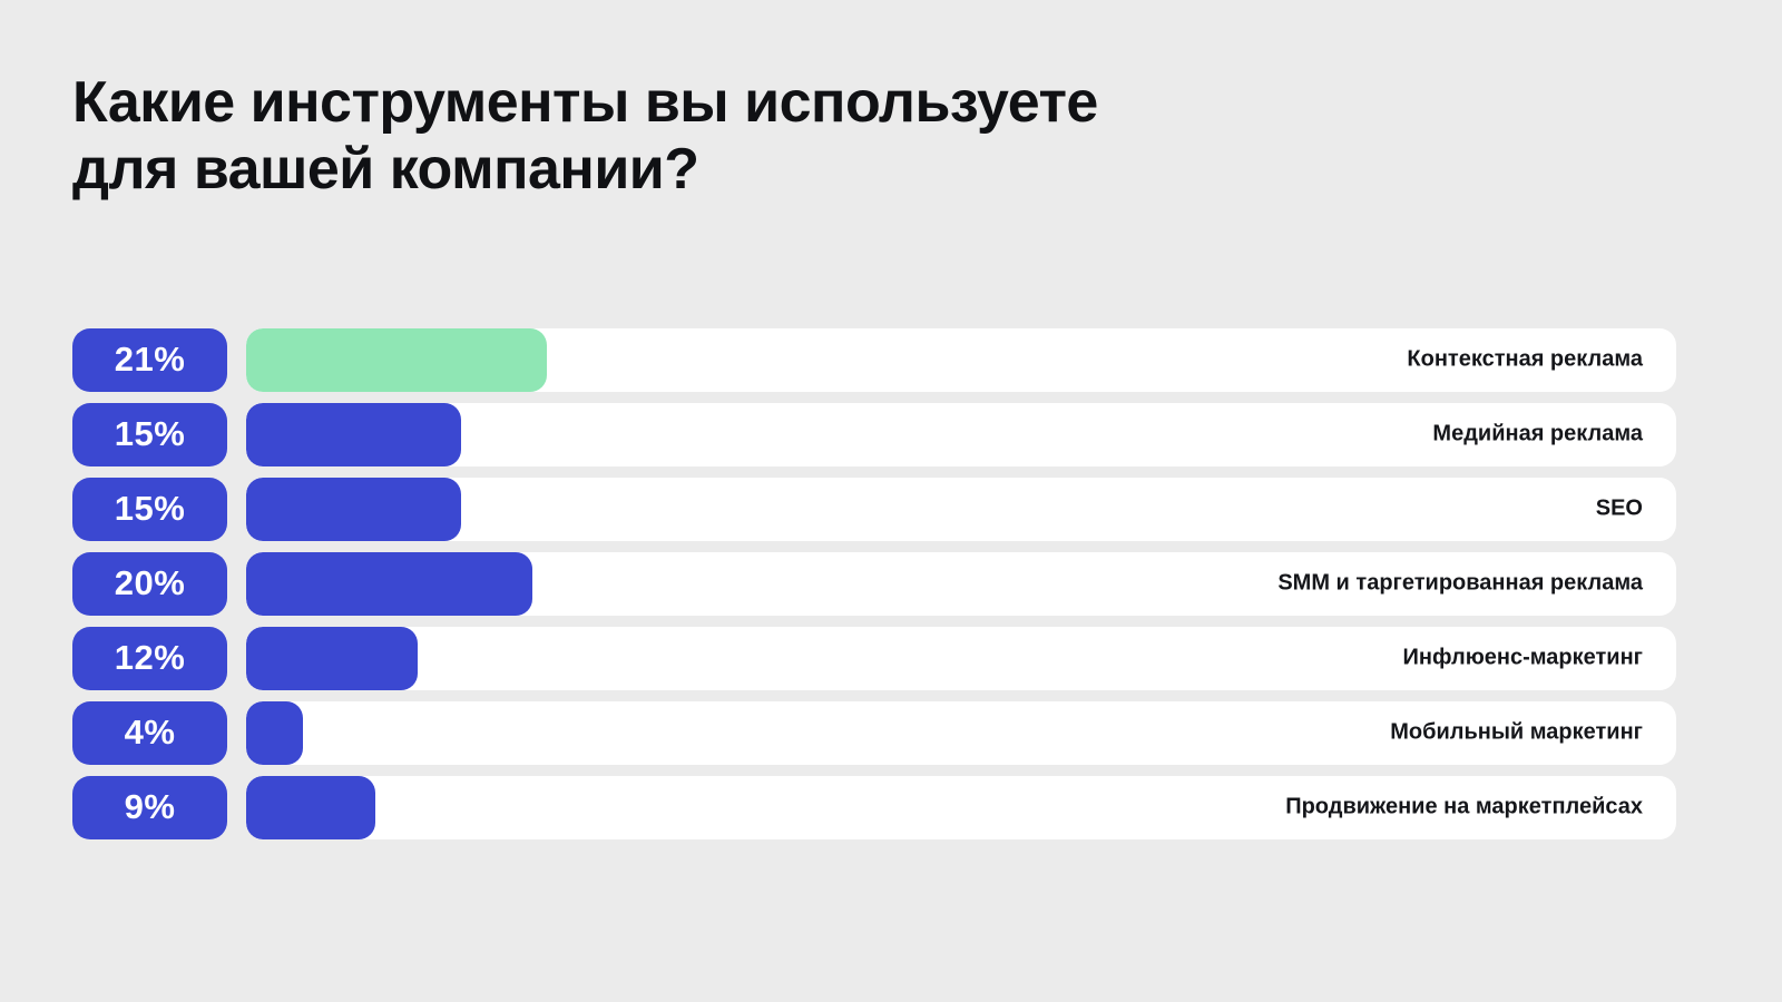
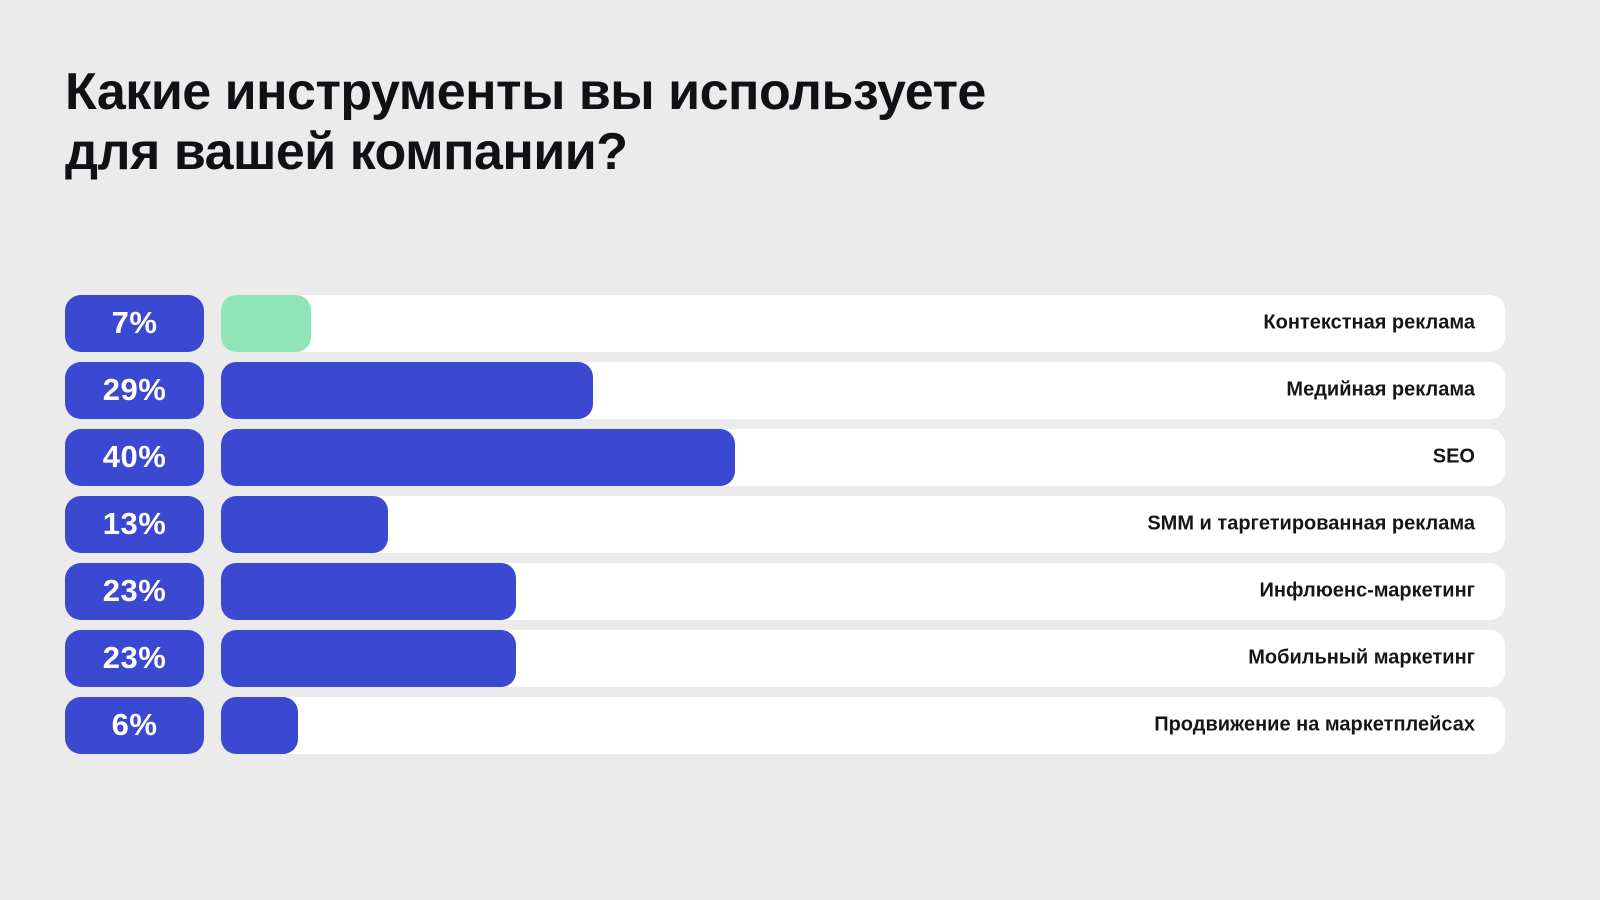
Контекстная реклама: 21% -> 7%
Медийная реклама: 15% -> 29%
SEO: 15% -> 40%
SMM и таргетированная реклама: 20% -> 13%
Инфлюенс-маркетинг: 12% -> 23%
Мобильный маркетинг: 4% -> 23%
Продвижение на маркетплейсах: 9% -> 6%
